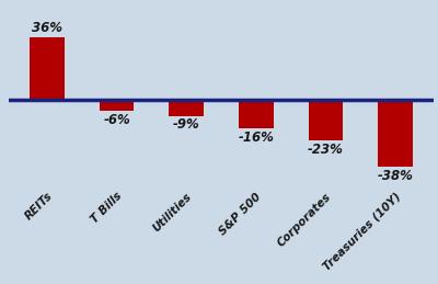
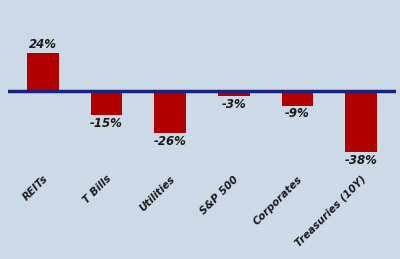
REITs: 36% -> 24%
T Bills: -6% -> -15%
Utilities: -9% -> -26%
S&P 500: -16% -> -3%
Corporates: -23% -> -9%
